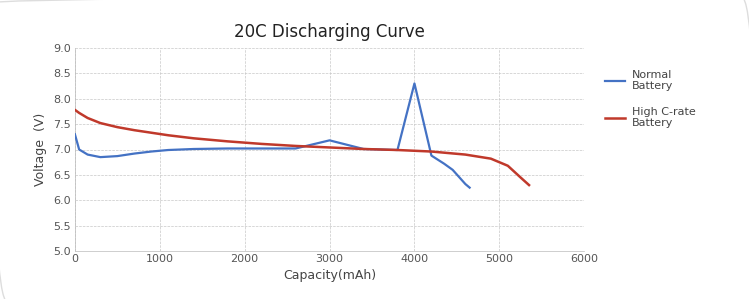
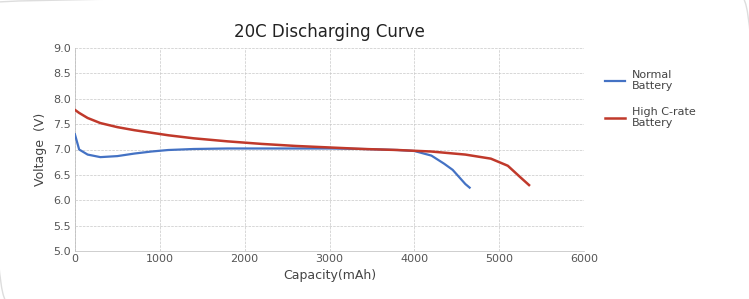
Normal Battery/3000: 7.18 -> 7.02
Normal Battery/4000: 8.30 -> 6.97
